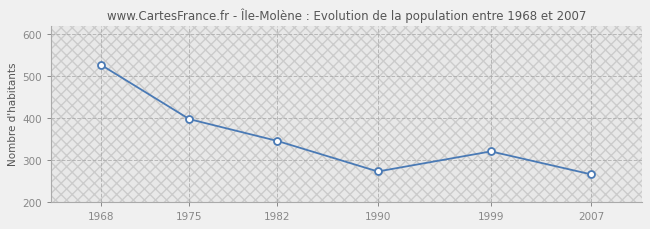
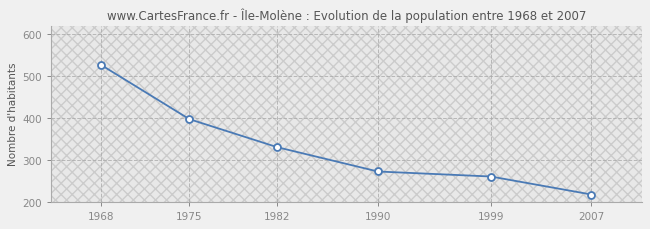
1982: 345 -> 330
1999: 320 -> 260
2007: 265 -> 217
